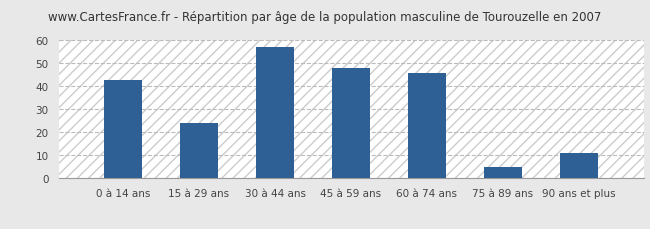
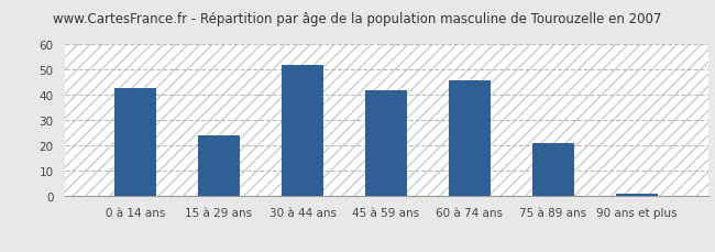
30 à 44 ans: 57 -> 52
45 à 59 ans: 48 -> 42
75 à 89 ans: 5 -> 21
90 ans et plus: 11 -> 1
